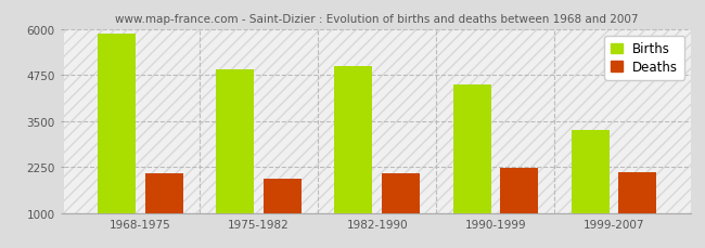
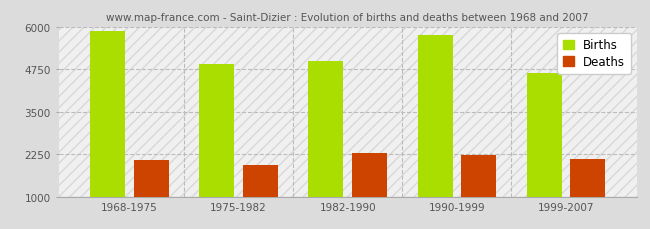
Deaths/1982-1990: 2080 -> 2300
Births/1990-1999: 4480 -> 5750
Births/1999-2007: 3260 -> 4650
